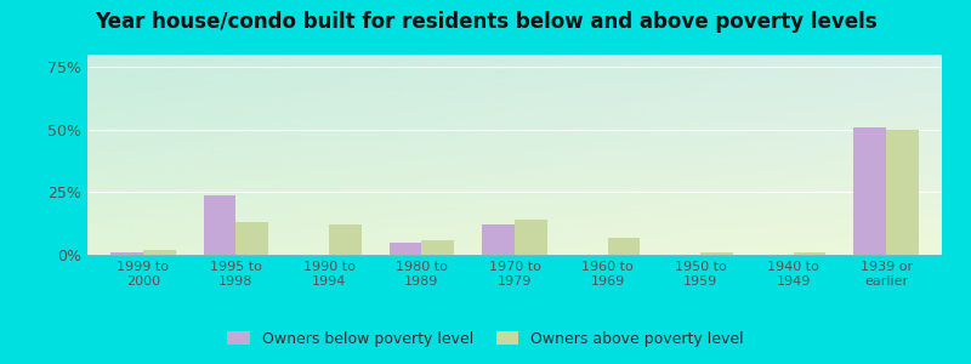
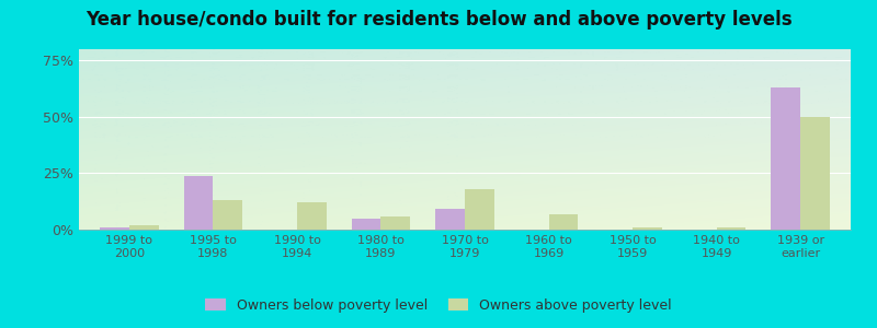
Owners below poverty level/1970 to 1979: 12% -> 9%
Owners above poverty level/1970 to 1979: 14% -> 18%
Owners below poverty level/1939 or earlier: 51% -> 63%
